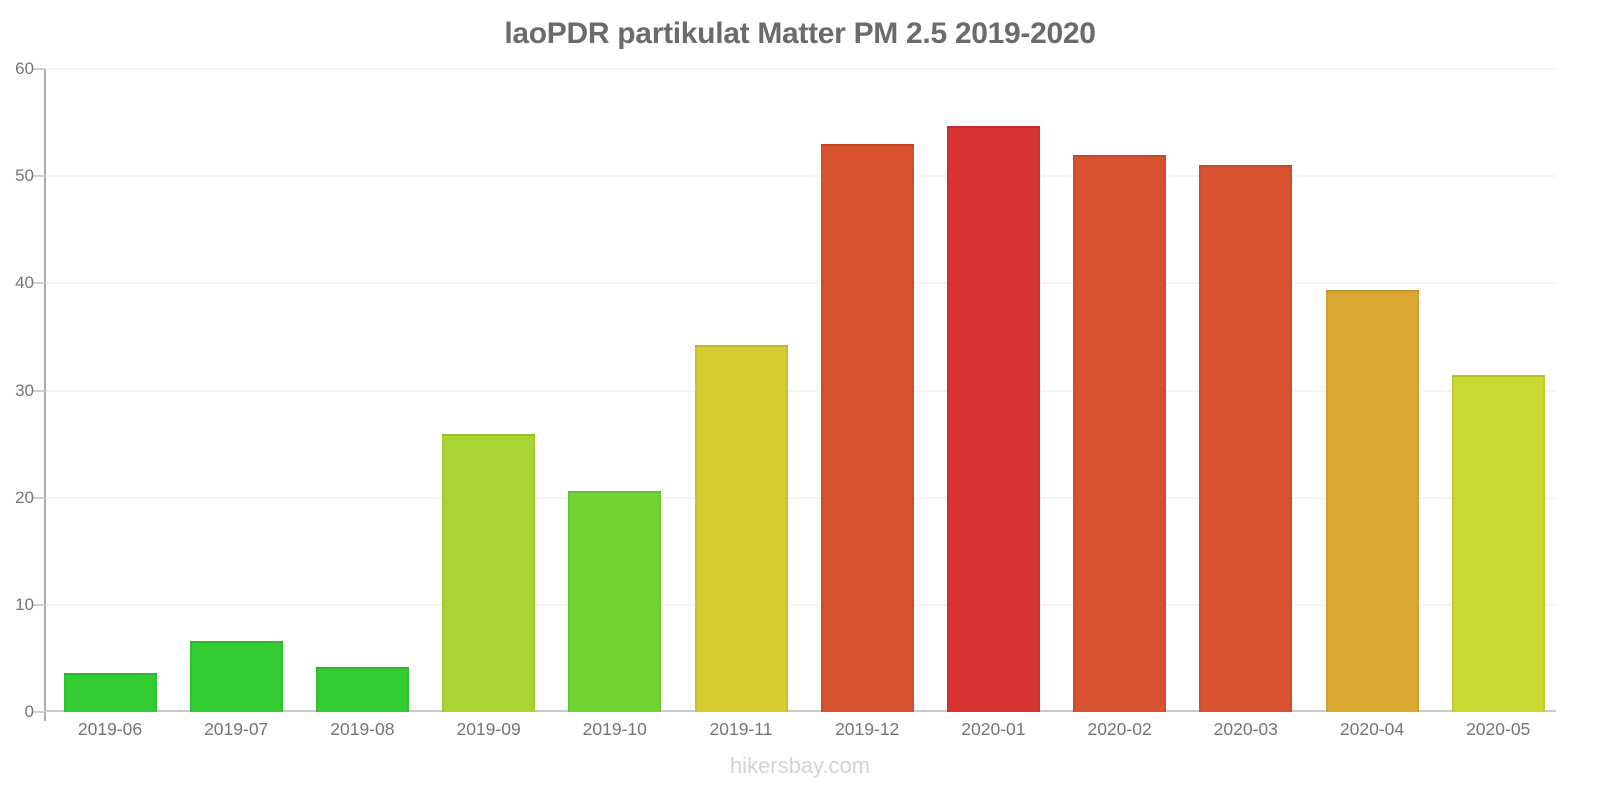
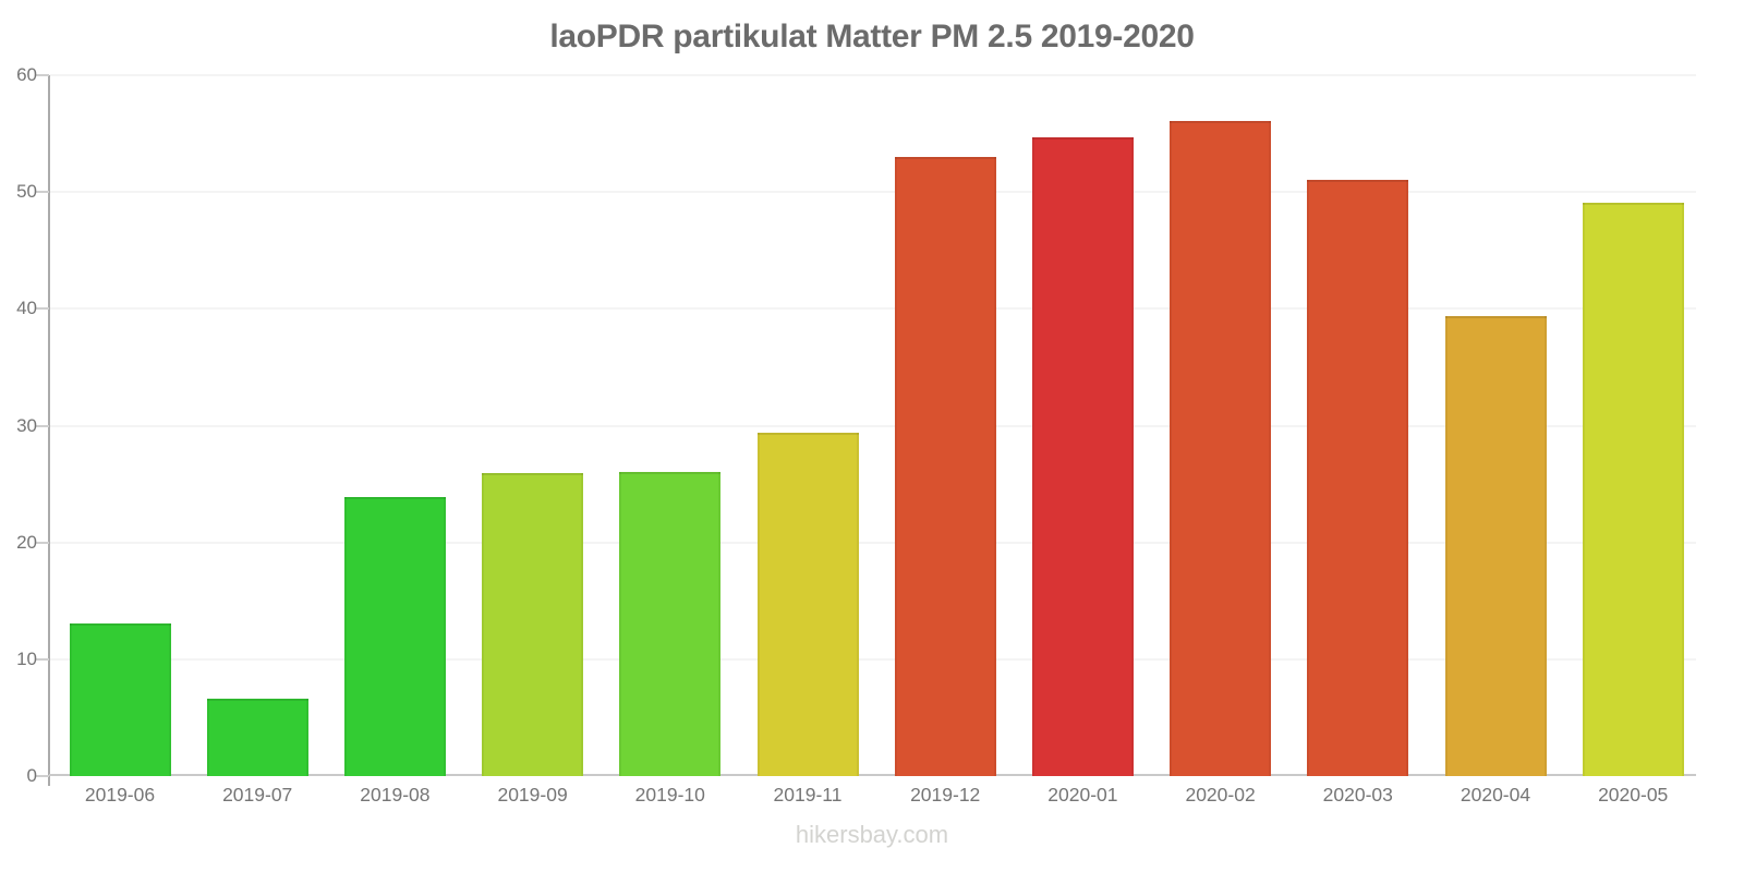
2019-06: 3.6 -> 13.1
2019-08: 4.2 -> 23.9
2019-10: 20.6 -> 26.0
2019-11: 34.2 -> 29.4
2020-02: 52.0 -> 56.1
2020-05: 31.4 -> 49.1
